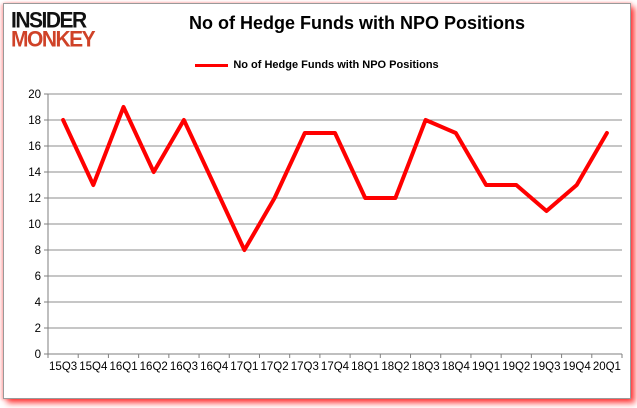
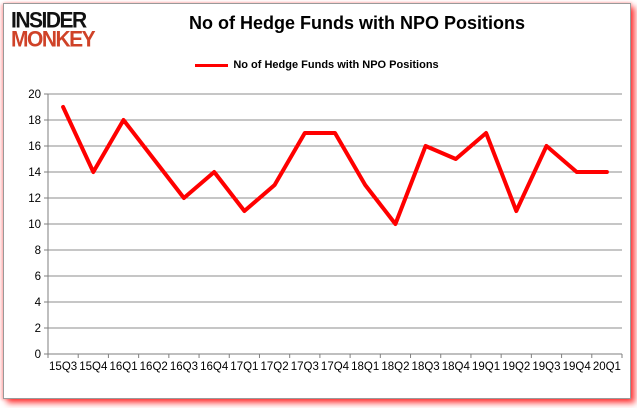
15Q3: 18 -> 19
15Q4: 13 -> 14
16Q1: 19 -> 18
16Q2: 14 -> 15
16Q3: 18 -> 12
16Q4: 13 -> 14
17Q1: 8 -> 11
17Q2: 12 -> 13
18Q1: 12 -> 13
18Q2: 12 -> 10
18Q3: 18 -> 16
18Q4: 17 -> 15
19Q1: 13 -> 17
19Q2: 13 -> 11
19Q3: 11 -> 16
19Q4: 13 -> 14
20Q1: 17 -> 14
